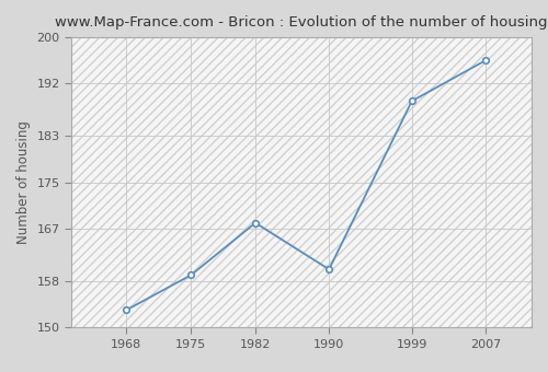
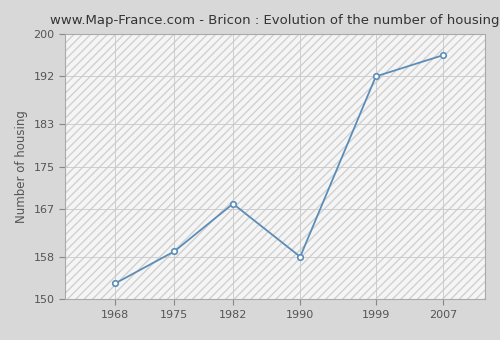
1990: 160 -> 158
1999: 189 -> 192
